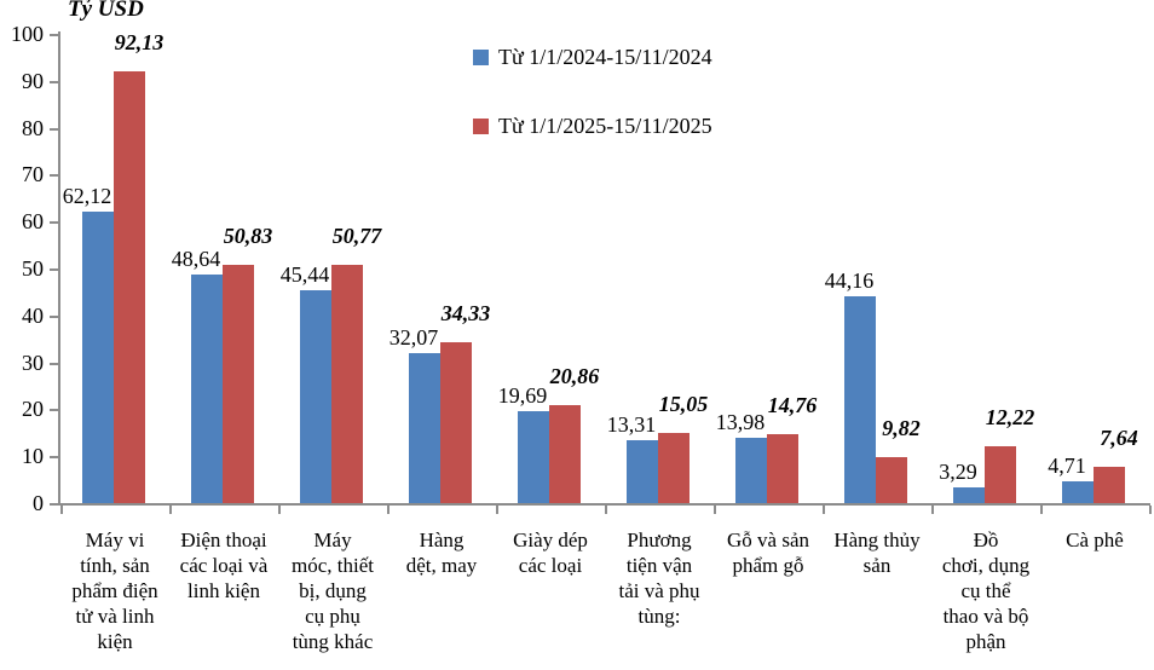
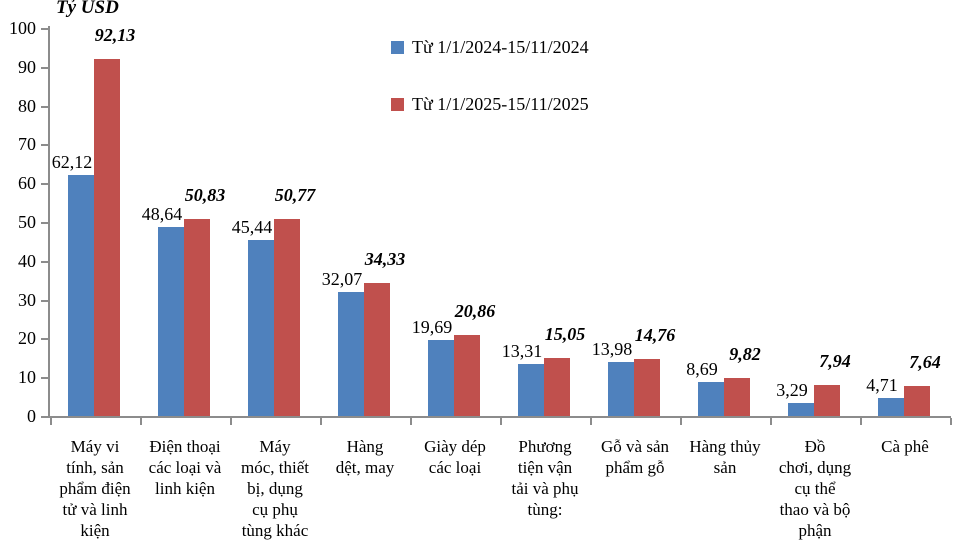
Từ 1/1/2024-15/11/2024/Hàng thủy sản: 44,16 -> 8,69
Từ 1/1/2025-15/11/2025/Đồ chơi, dụng cụ thể thao và bộ phận: 12,22 -> 7,94
